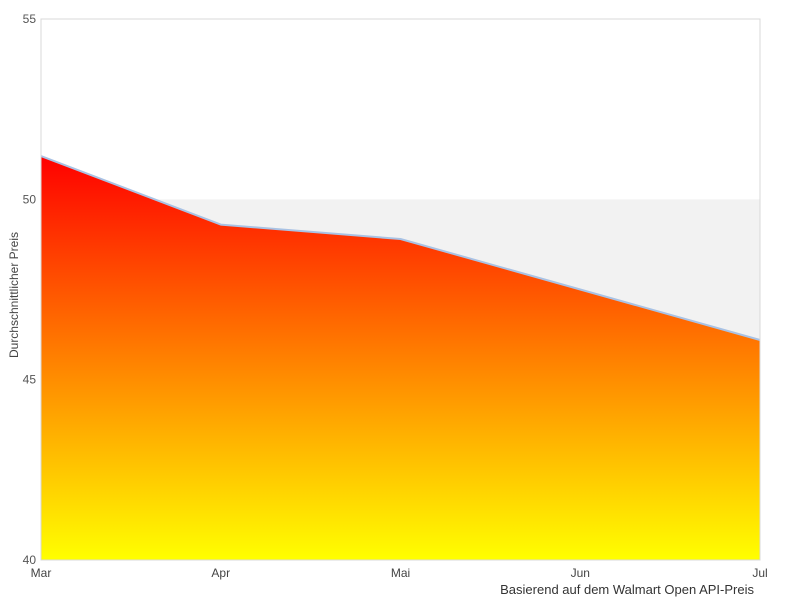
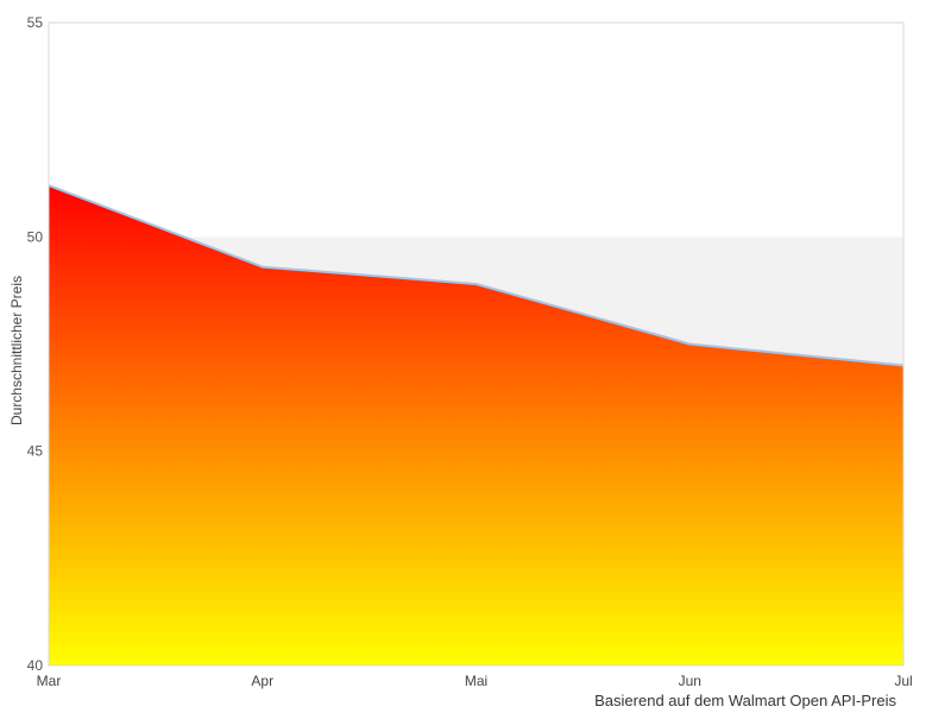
Jul: 46.1 -> 47.0
